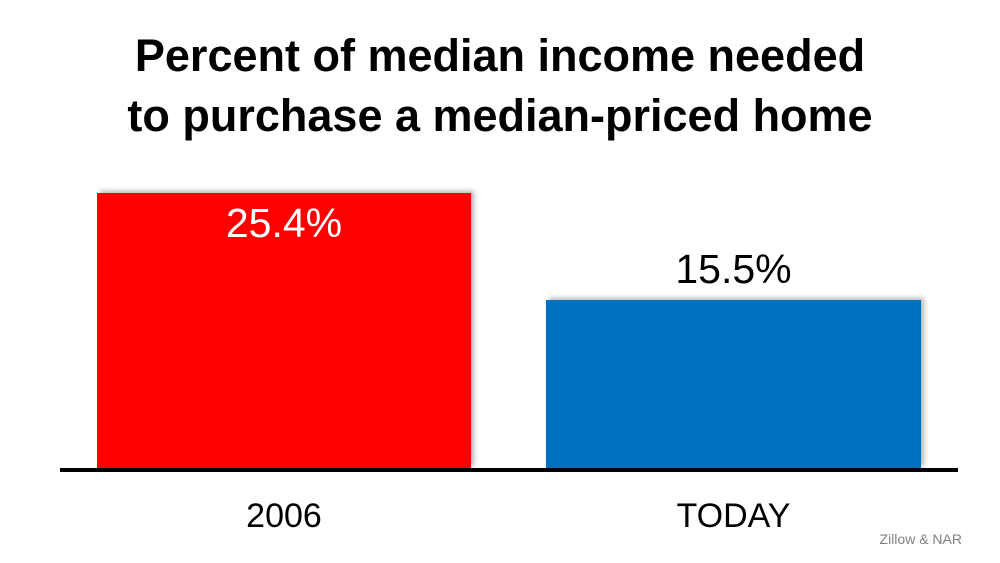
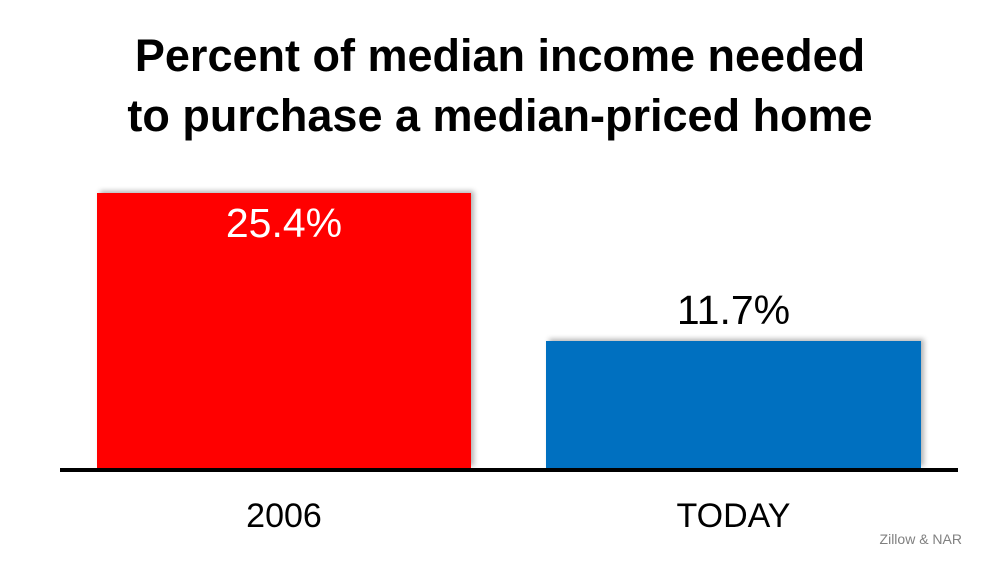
TODAY: 15.5% -> 11.7%
